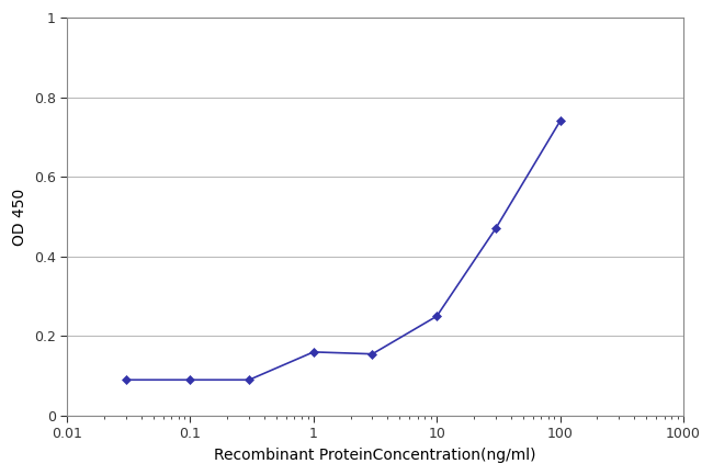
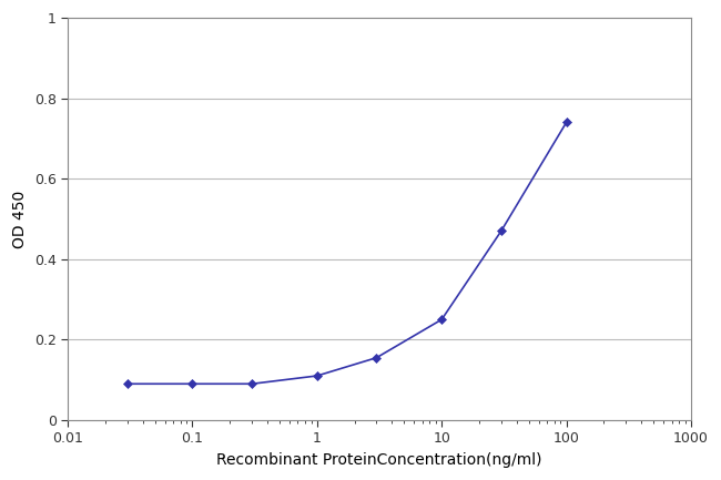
1: 0.160 -> 0.110
